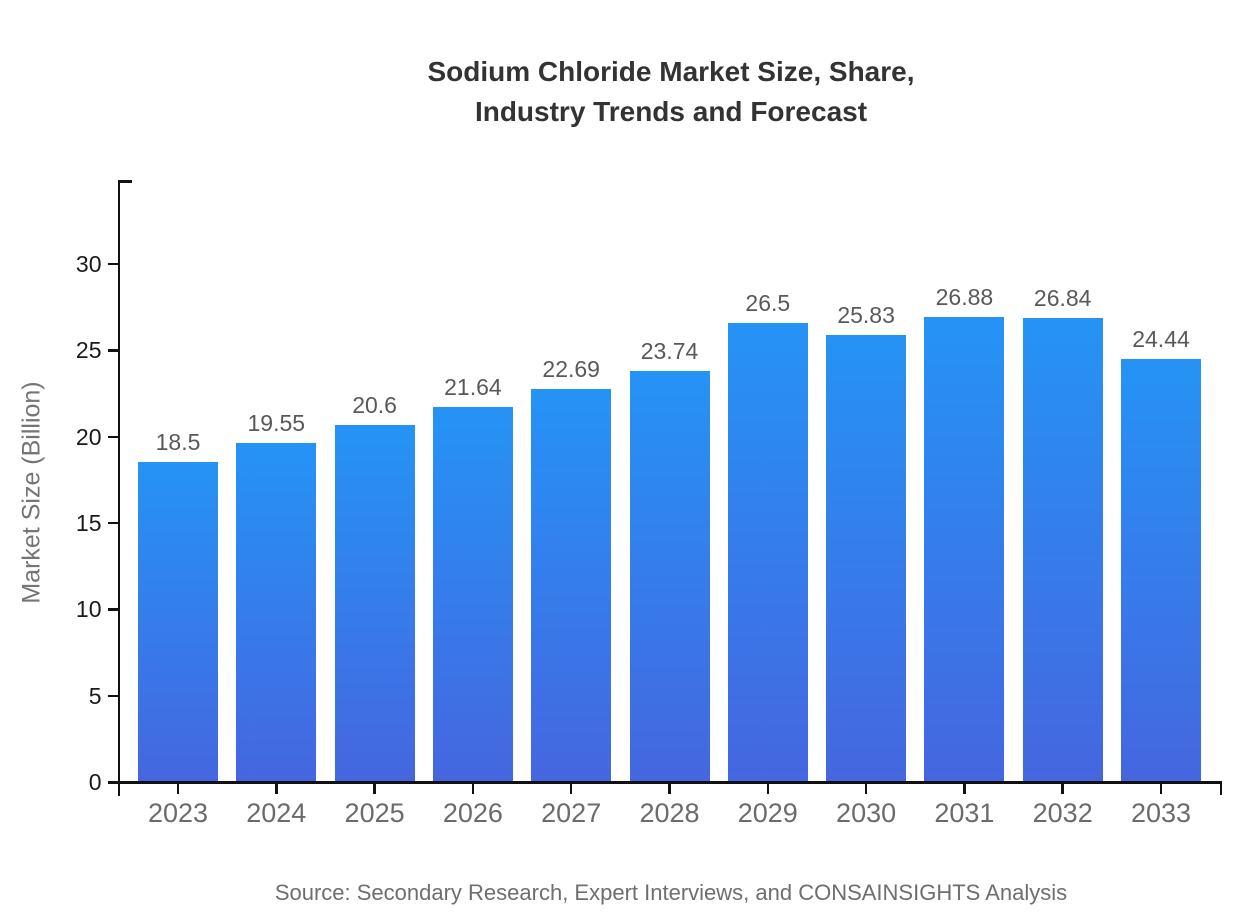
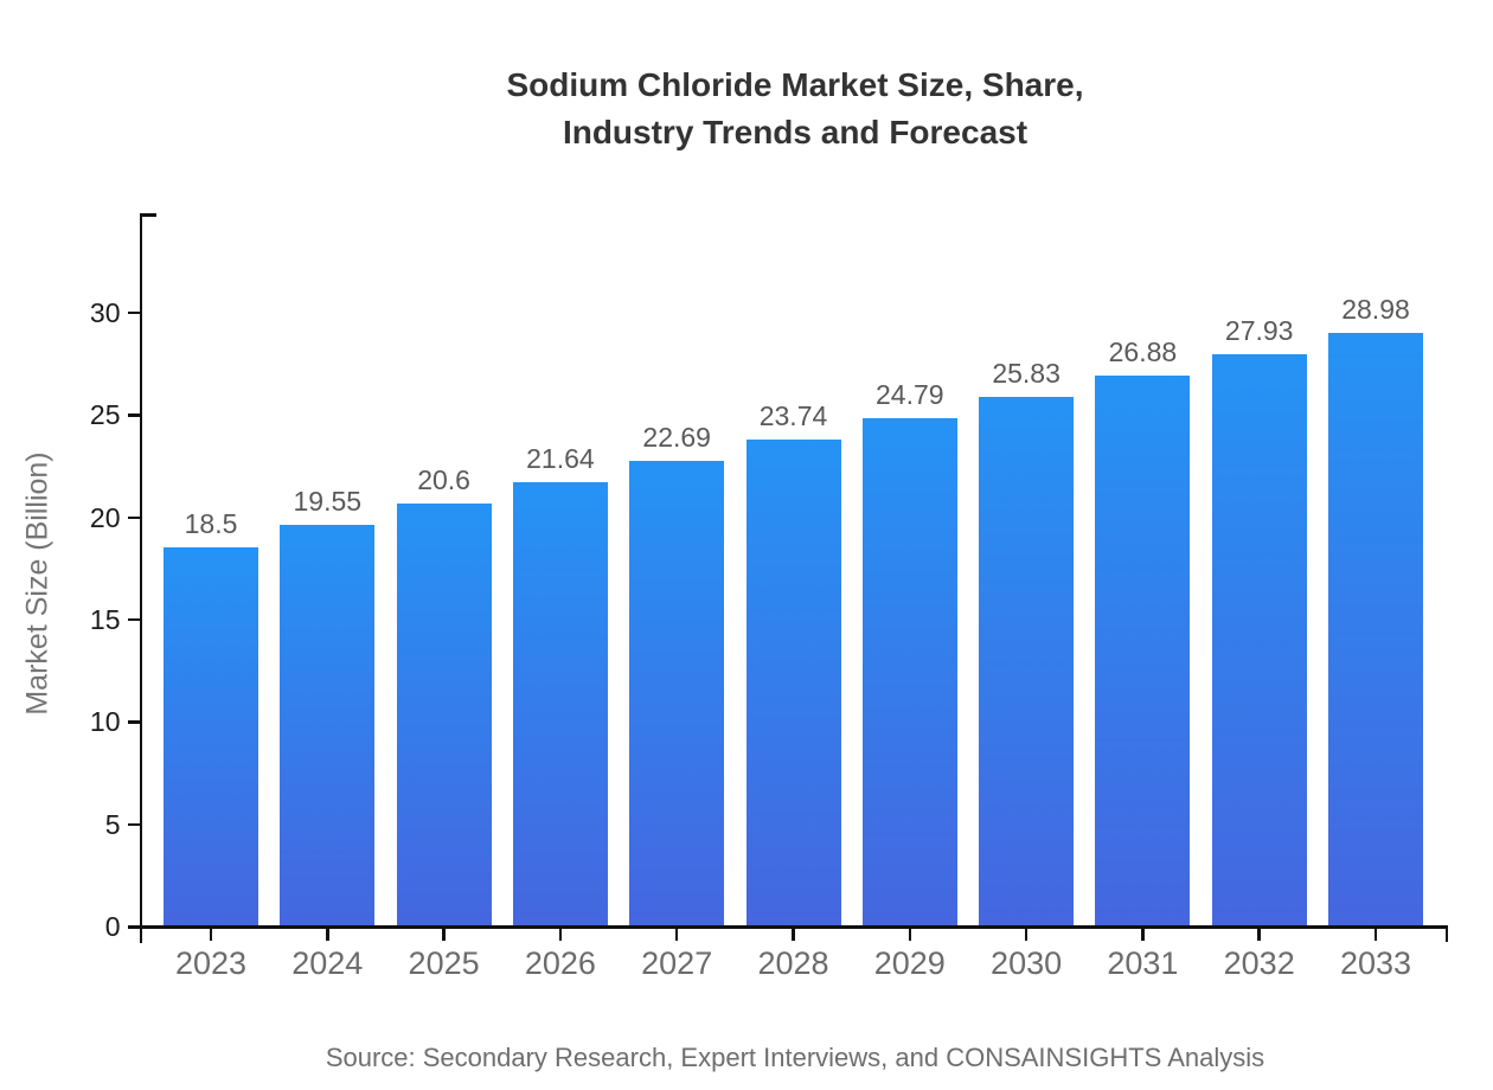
2029: 26.5 -> 24.79
2032: 26.84 -> 27.93
2033: 24.44 -> 28.98
